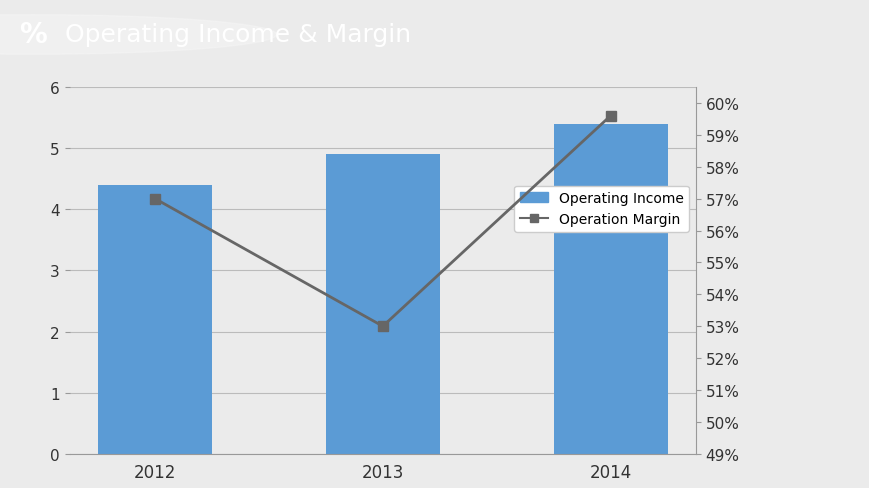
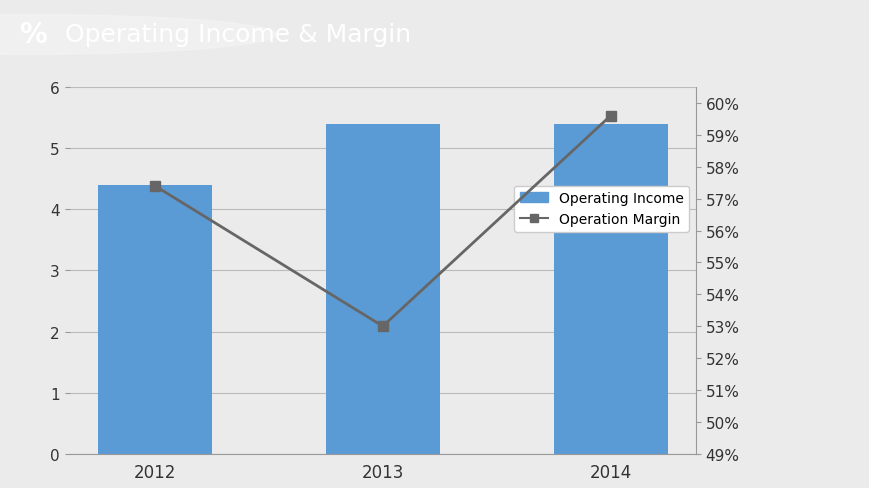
Operation Margin/2012: 57.0% -> 57.4%
Operating Income/2013: 4.9 -> 5.4
